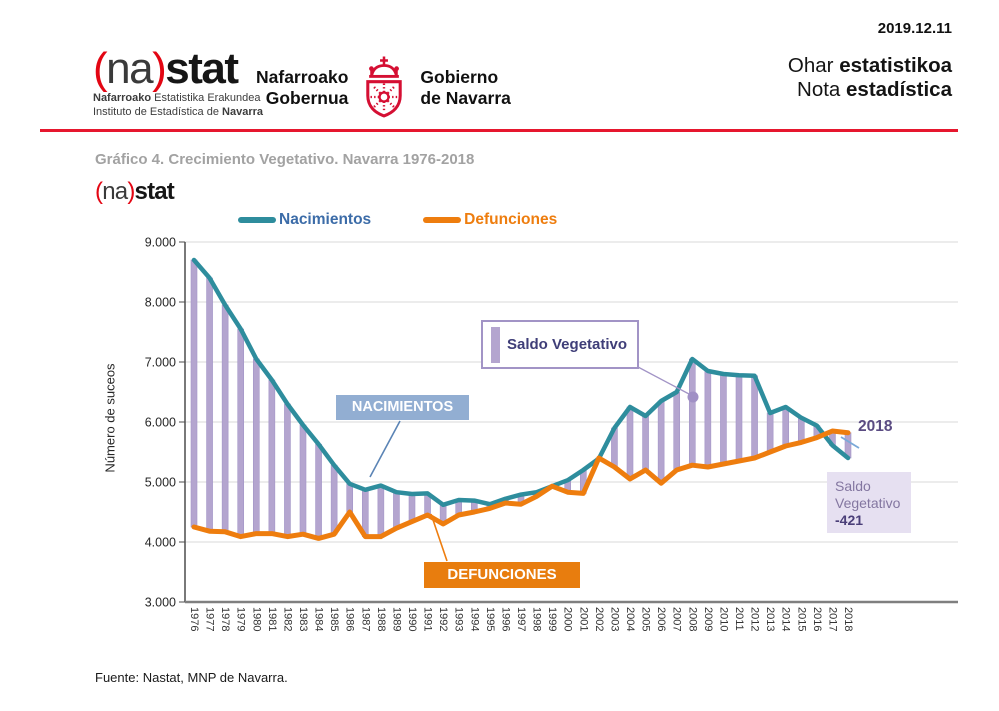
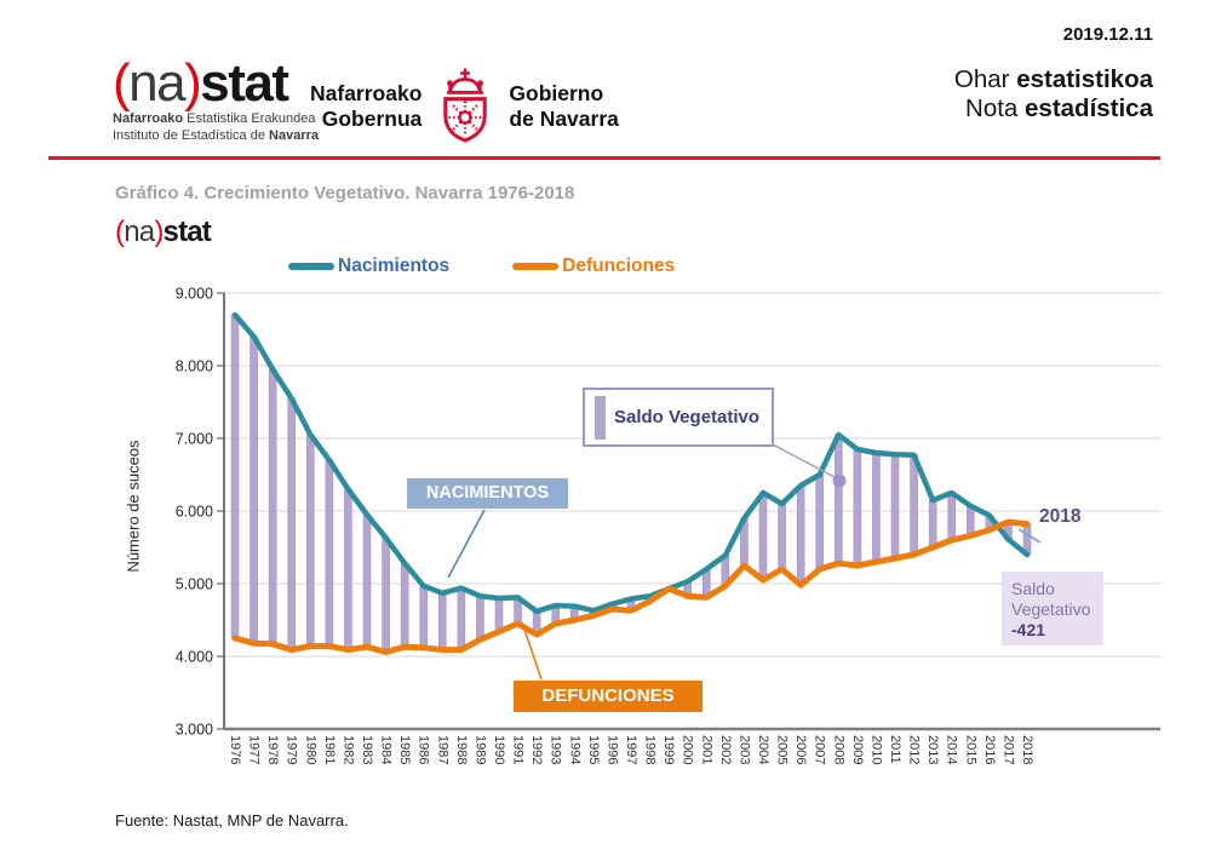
Defunciones/1986: 4500 -> 4100
Defunciones/2002: 5400 -> 5000
